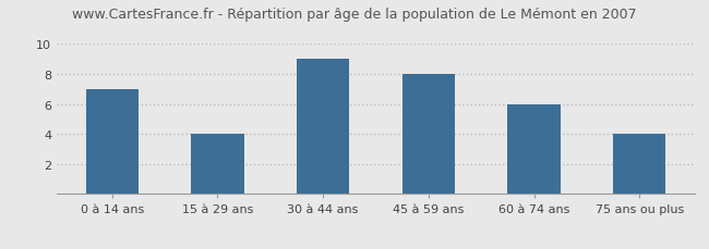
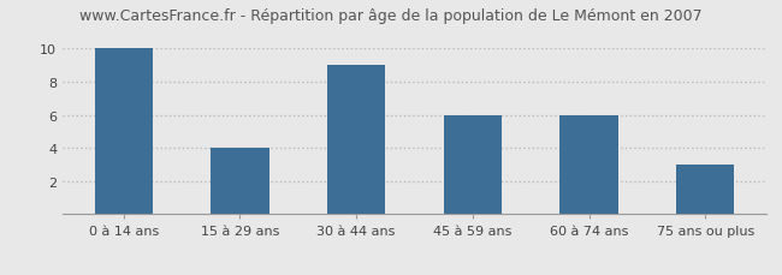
0 à 14 ans: 7 -> 10
45 à 59 ans: 8 -> 6
75 ans ou plus: 4 -> 3
